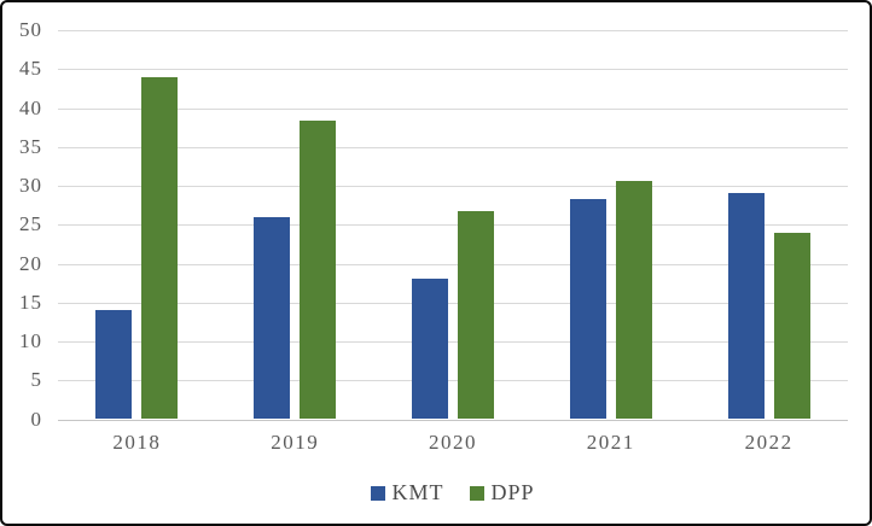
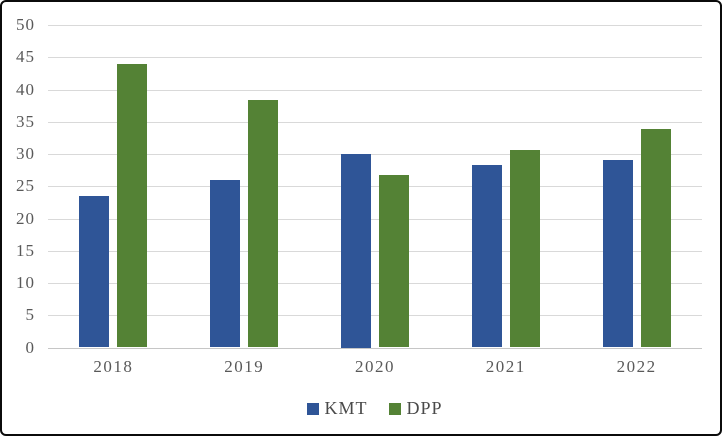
KMT/2018: 14 -> 24
KMT/2020: 18 -> 30
DPP/2022: 24 -> 34
